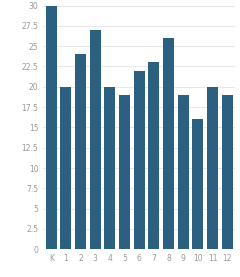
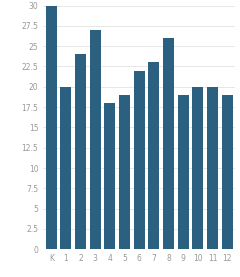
4: 20 -> 18
10: 16 -> 20
